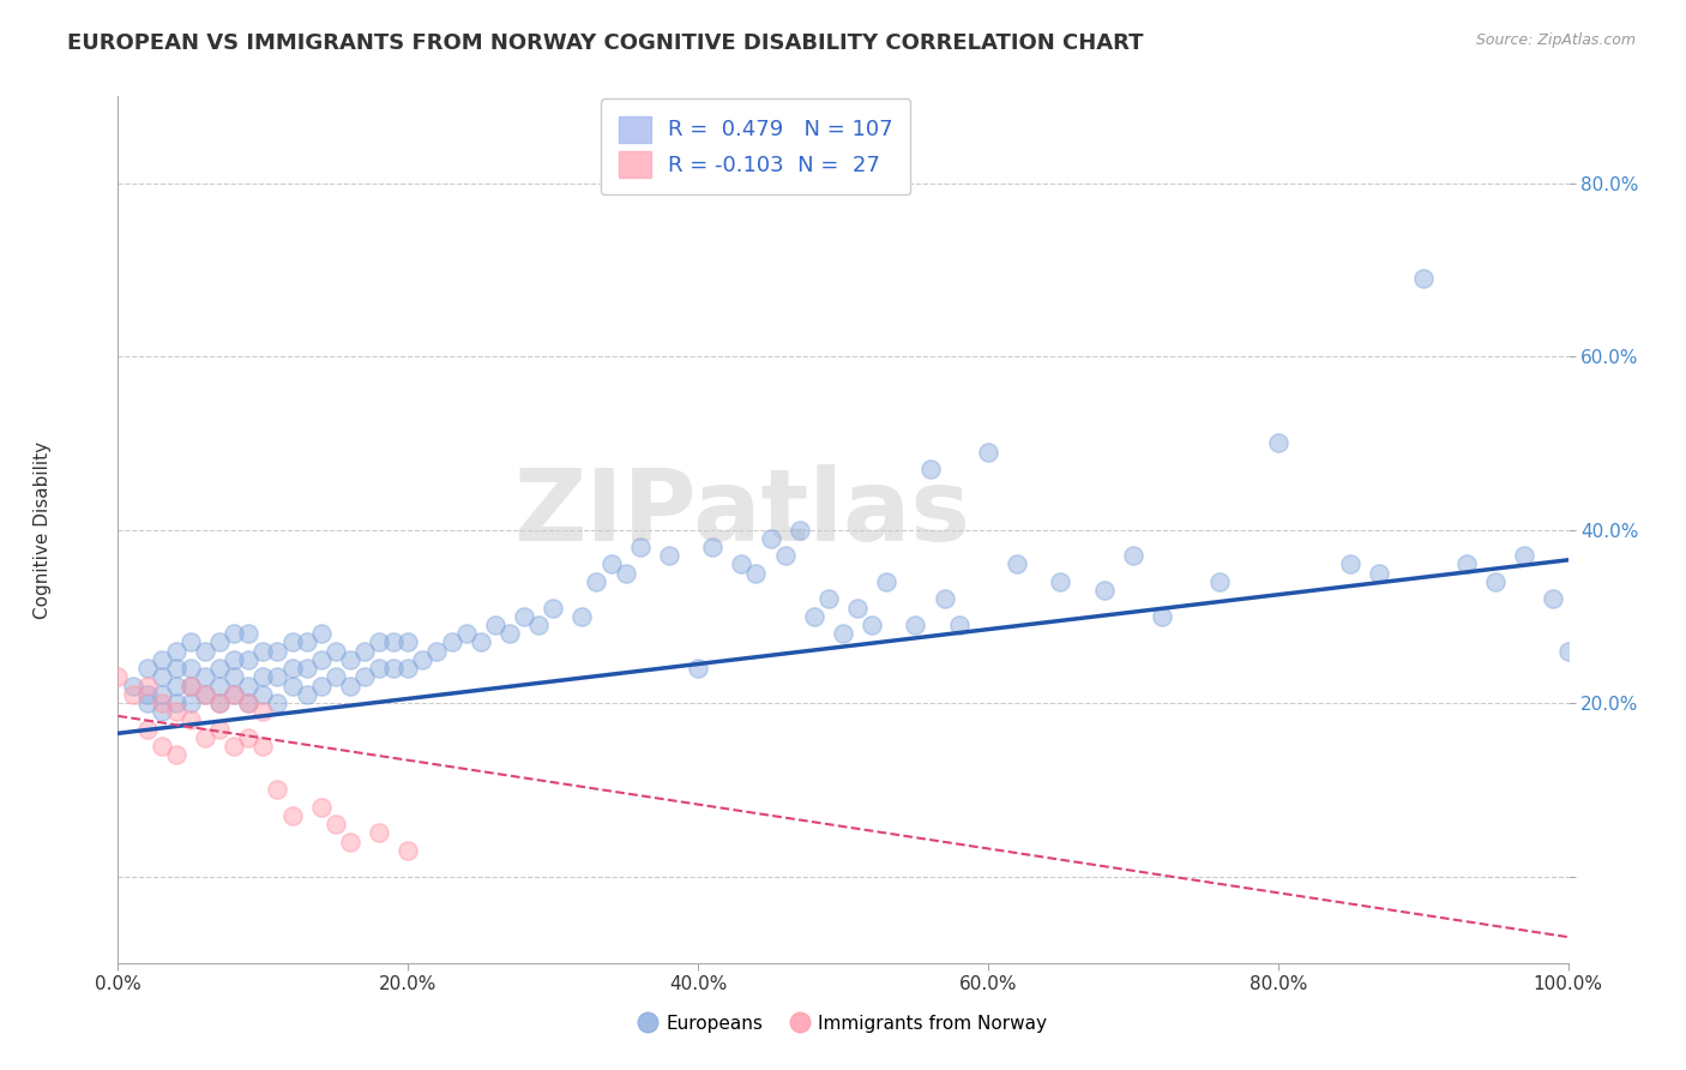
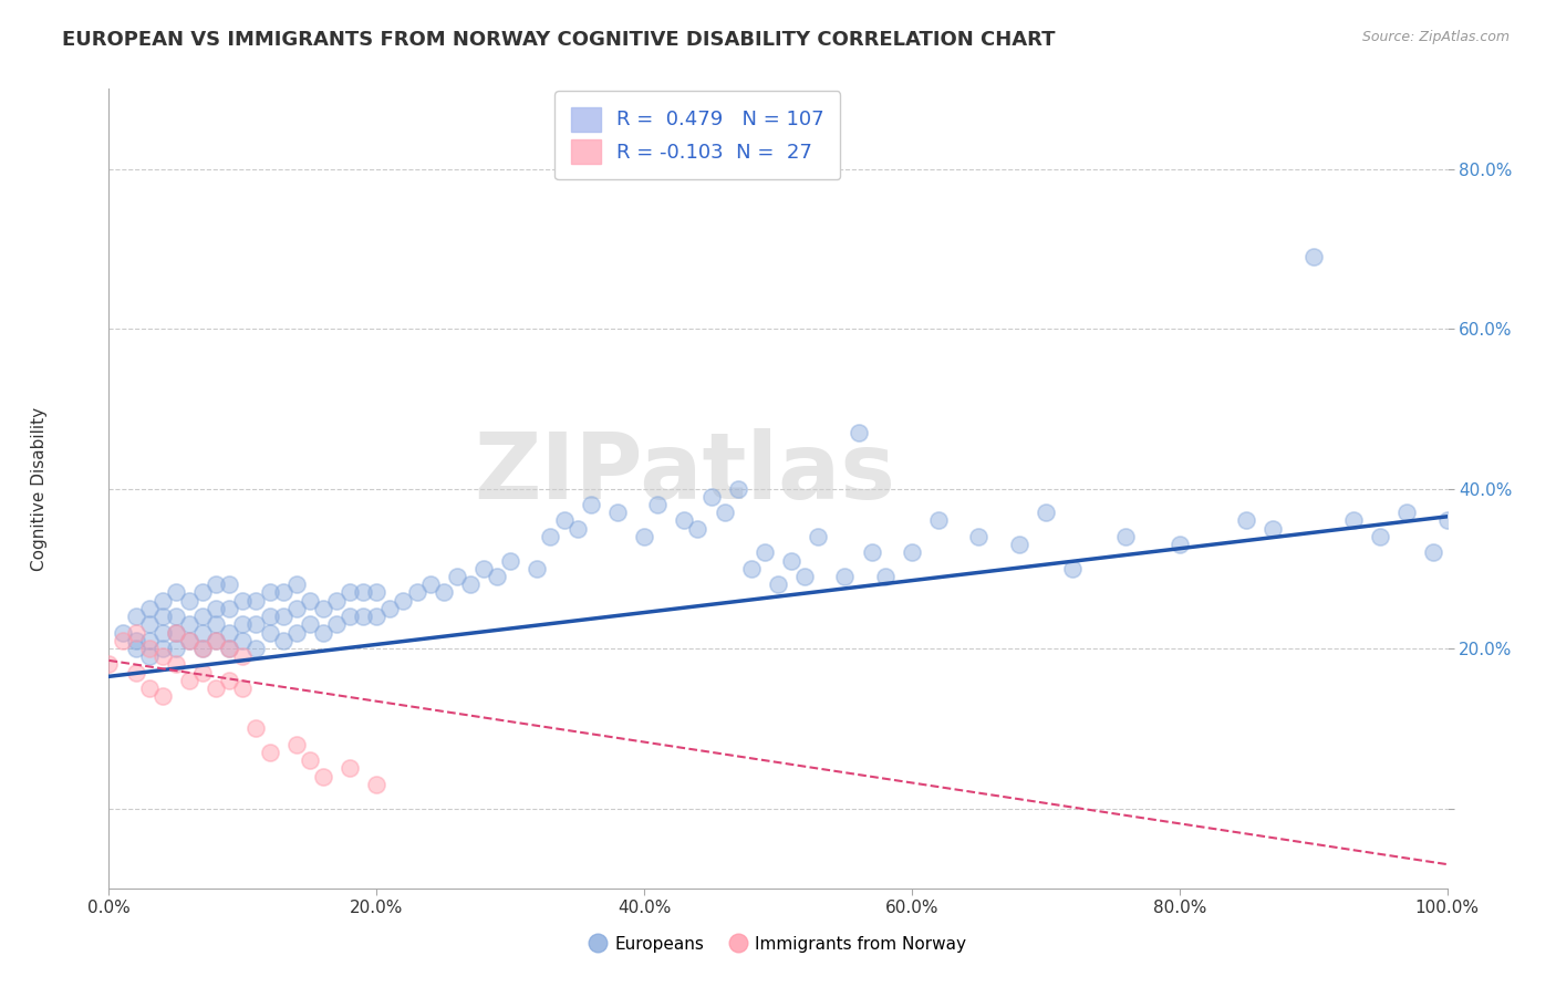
Immigrants from Norway/0.0%: 23% -> 18%
Europeans/40.0%: 24% -> 34%
Europeans/60.0%: 49% -> 32%
Europeans/80.0%: 50% -> 33%
Europeans/100.0%: 26% -> 36%
